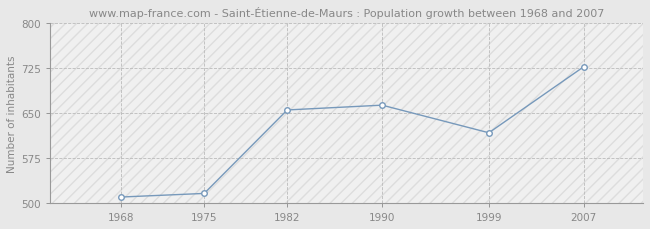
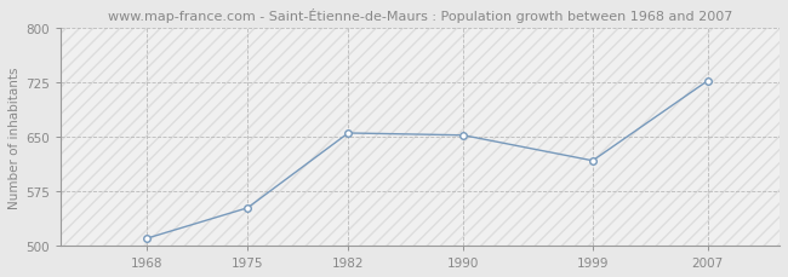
1975: 516 -> 552
1990: 663 -> 652
